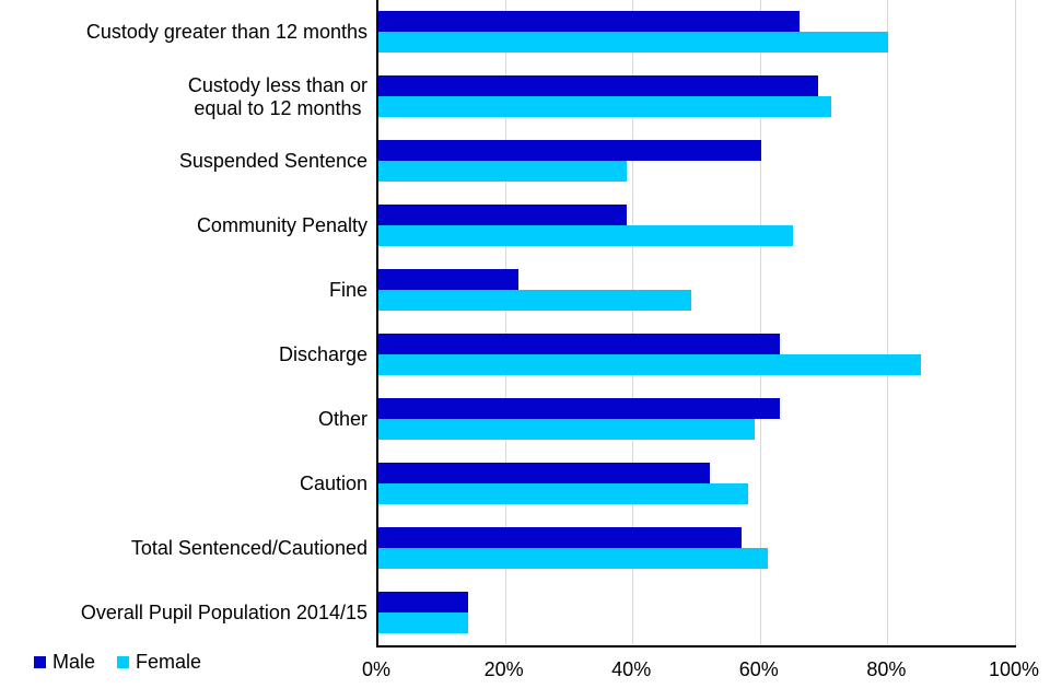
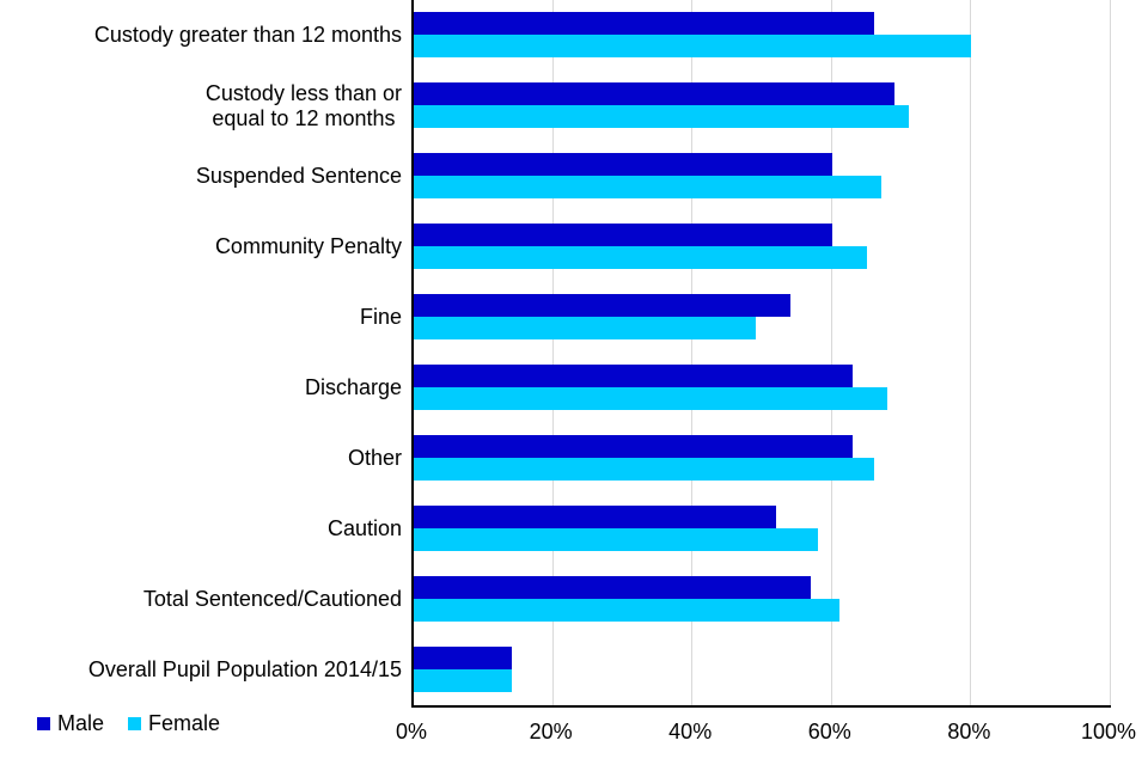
Female/Suspended Sentence: 39% -> 67%
Male/Community Penalty: 39% -> 60%
Male/Fine: 22% -> 54%
Female/Discharge: 85% -> 68%
Female/Other: 59% -> 66%
